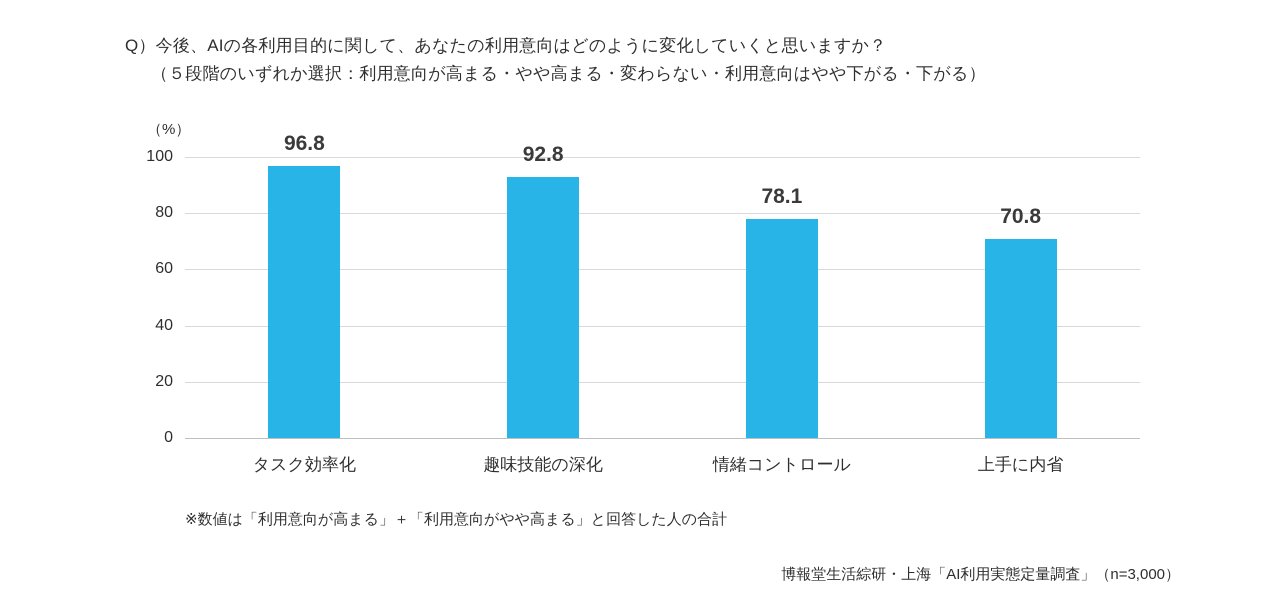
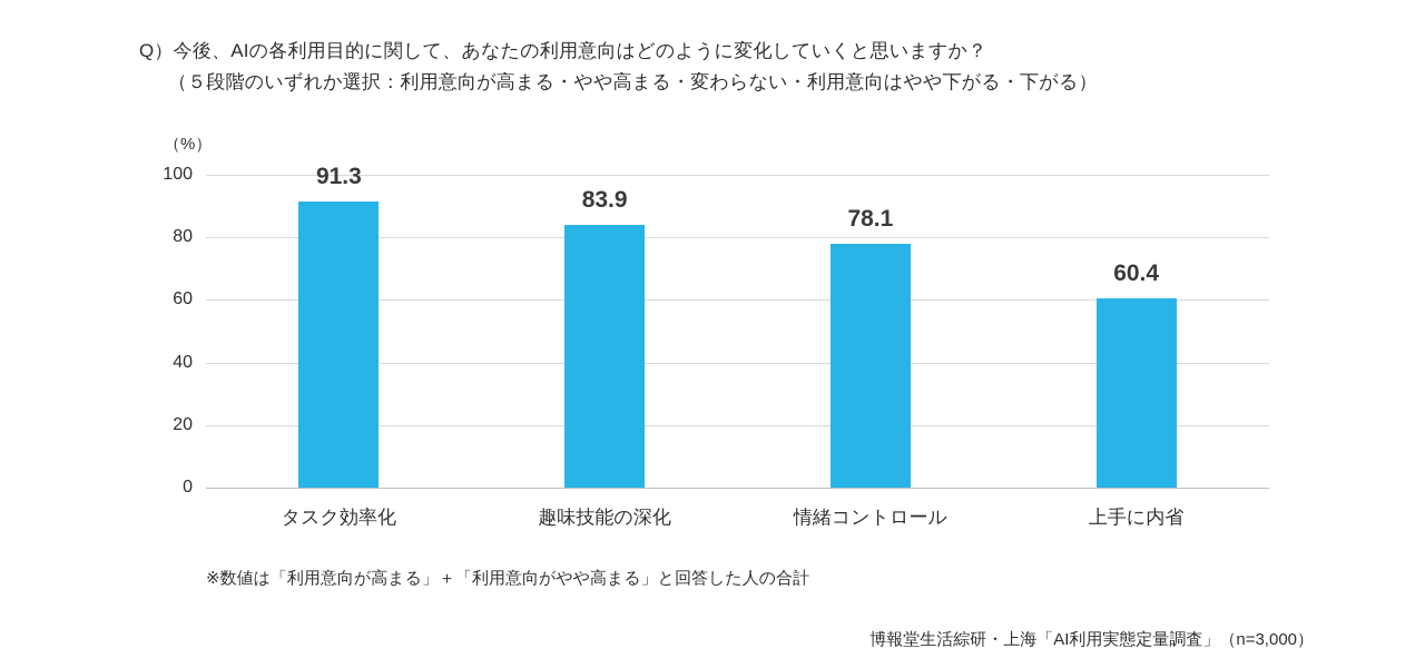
タスク効率化: 96.8 -> 91.3
趣味技能の深化: 92.8 -> 83.9
上手に内省: 70.8 -> 60.4
